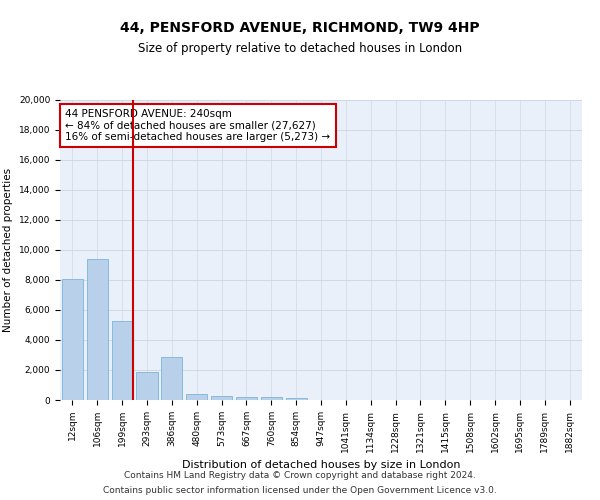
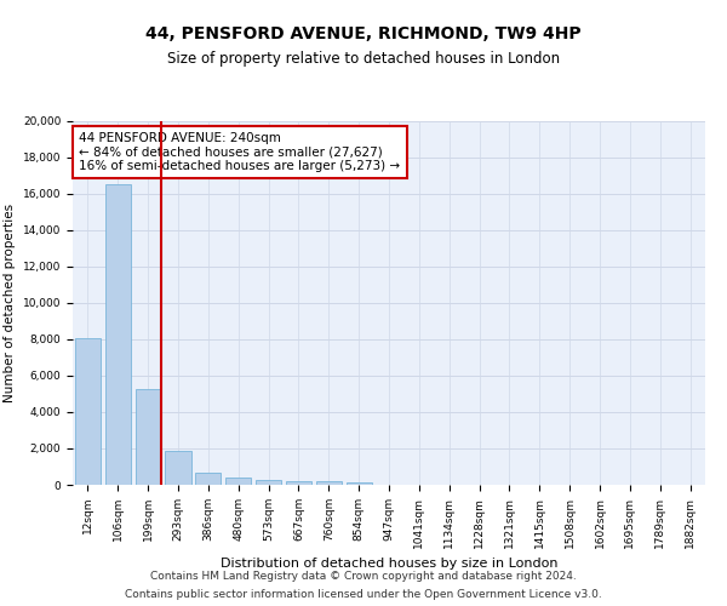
106sqm: 9,400 -> 16,500
386sqm: 2,900 -> 600
